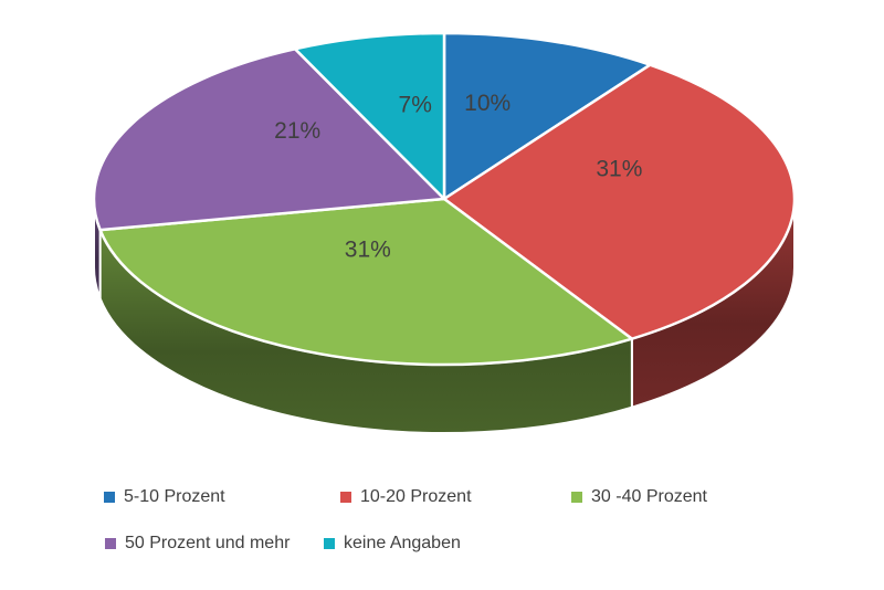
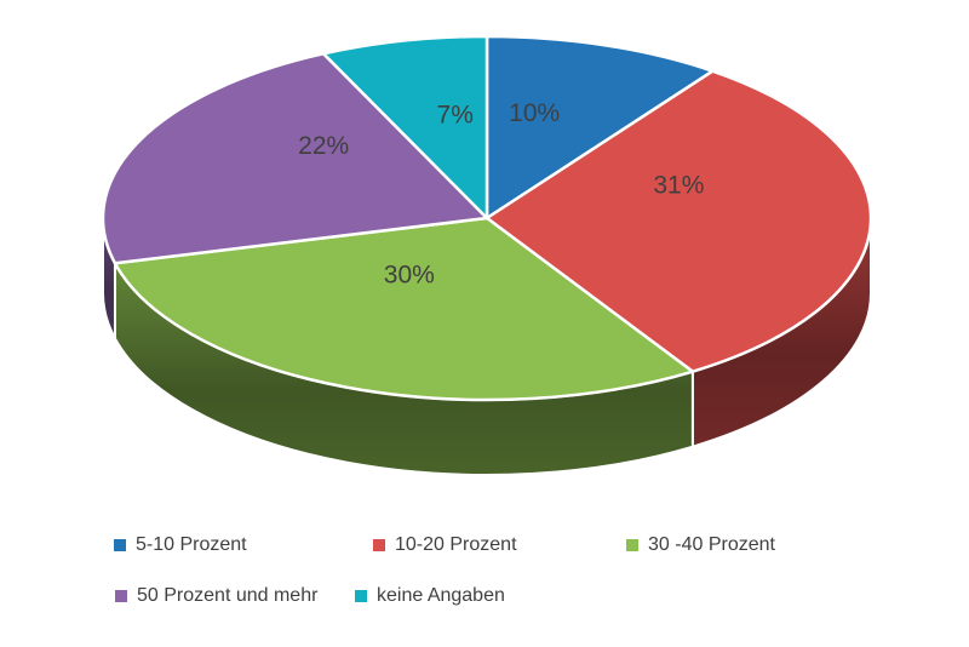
30 -40 Prozent: 31% -> 30%
50 Prozent und mehr: 21% -> 22%
